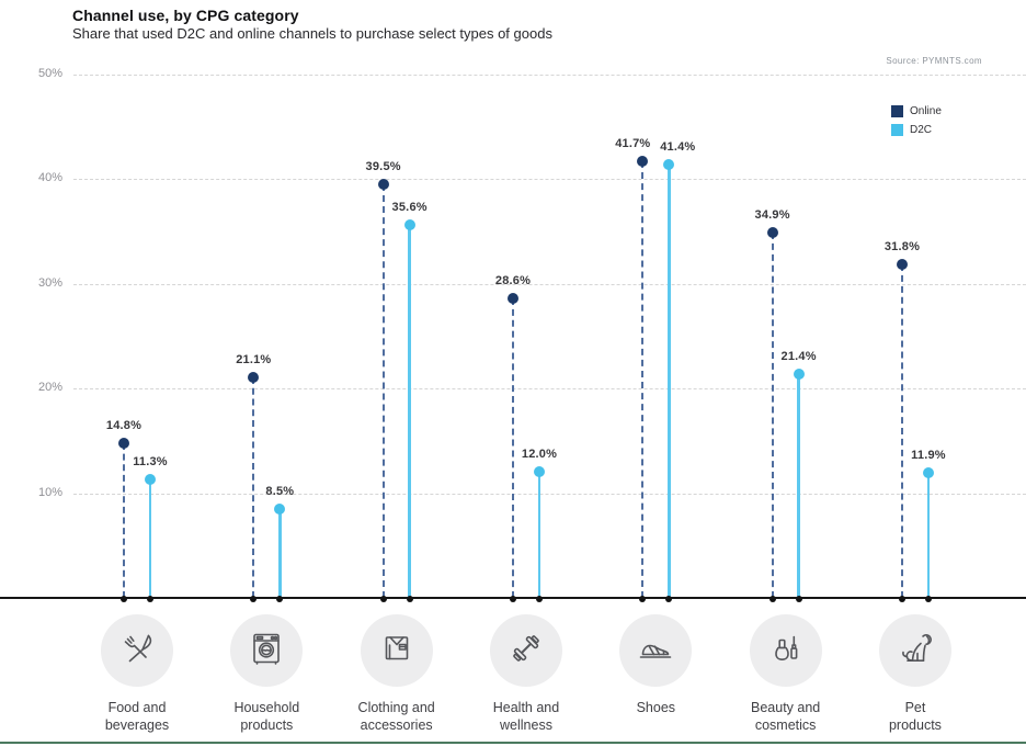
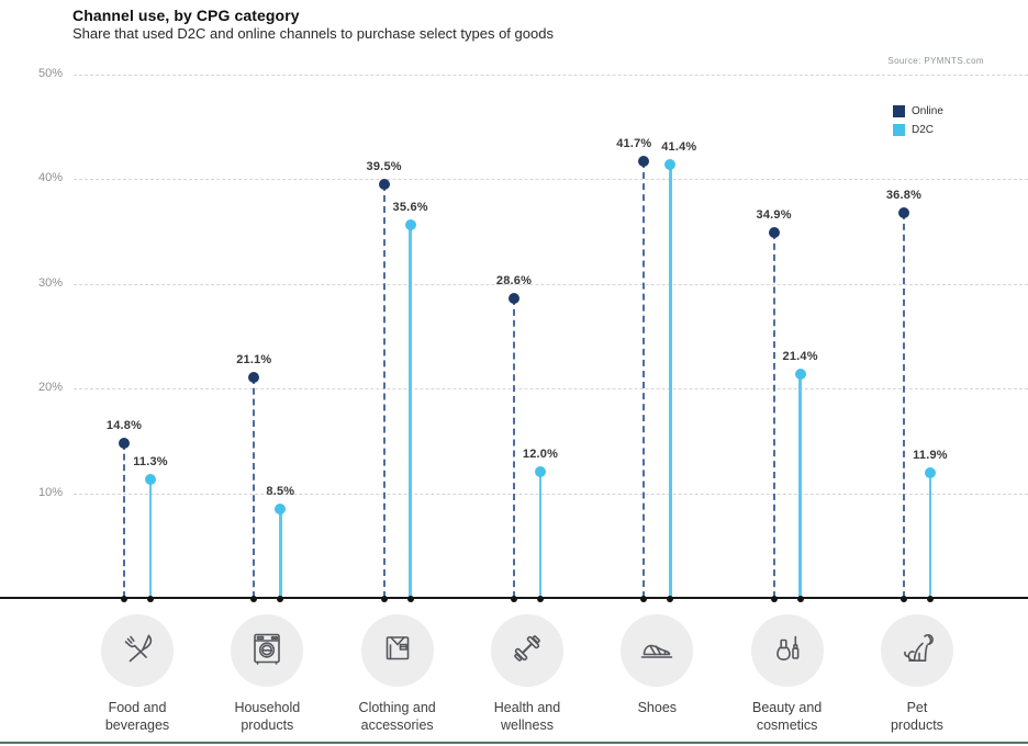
Online/Pet products: 31.8% -> 36.8%
